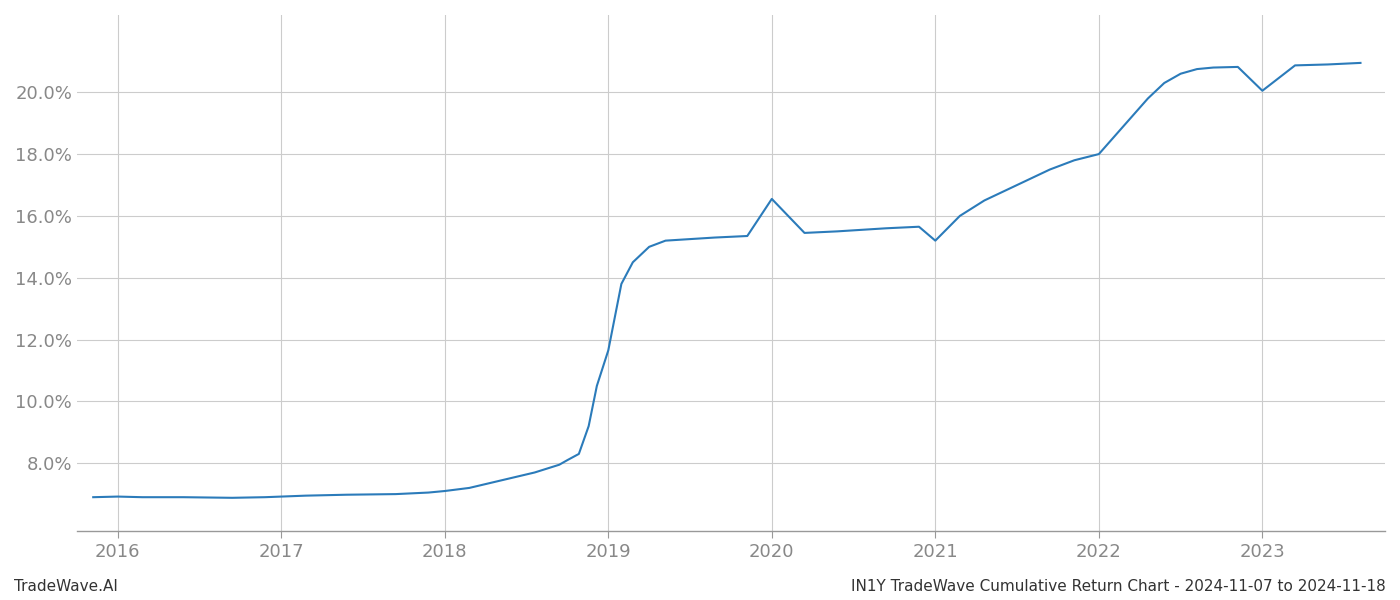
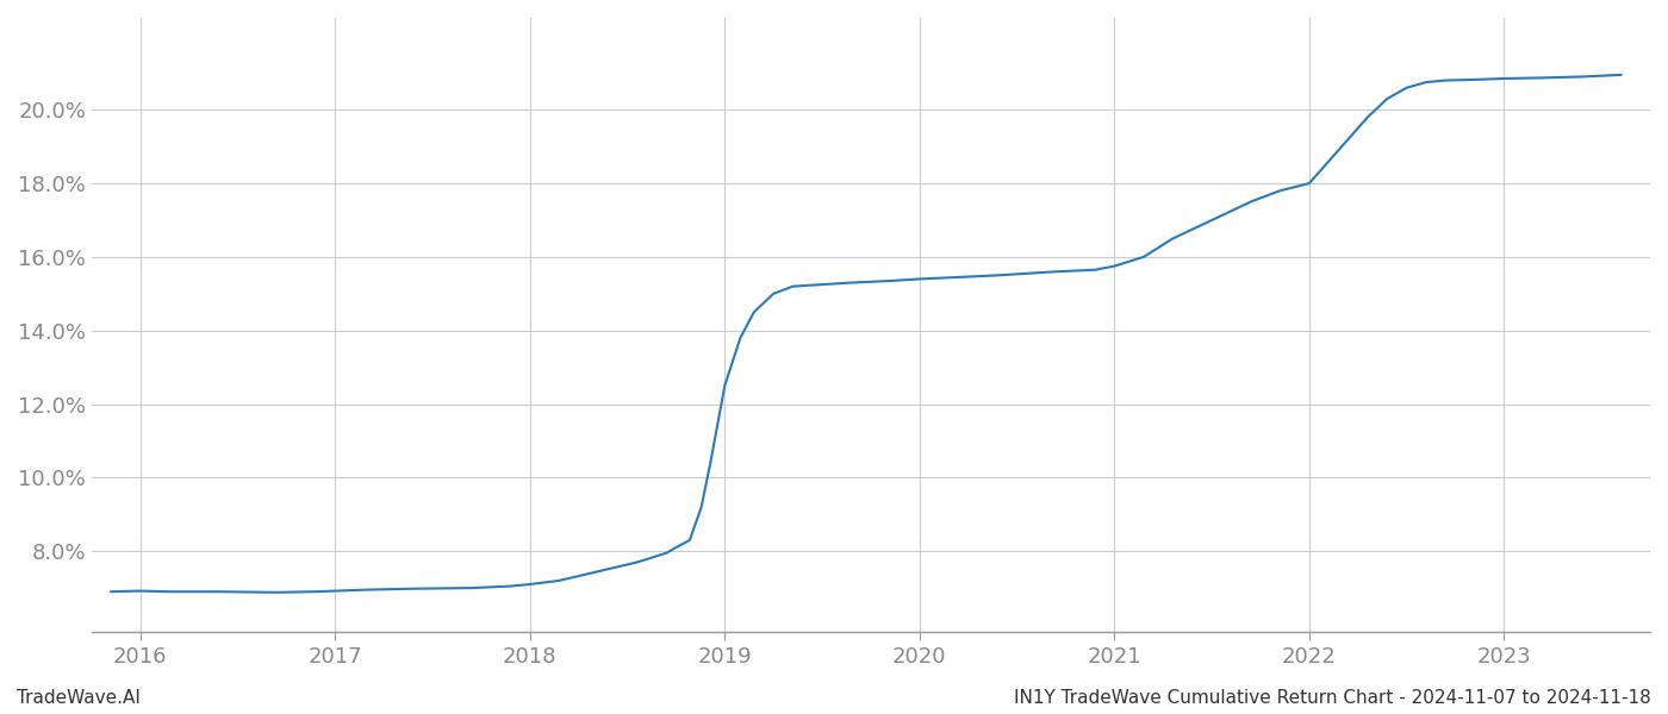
2019: 11.65% -> 12.50%
2020: 16.55% -> 15.40%
2021: 15.20% -> 15.75%
2023: 20.05% -> 20.85%
